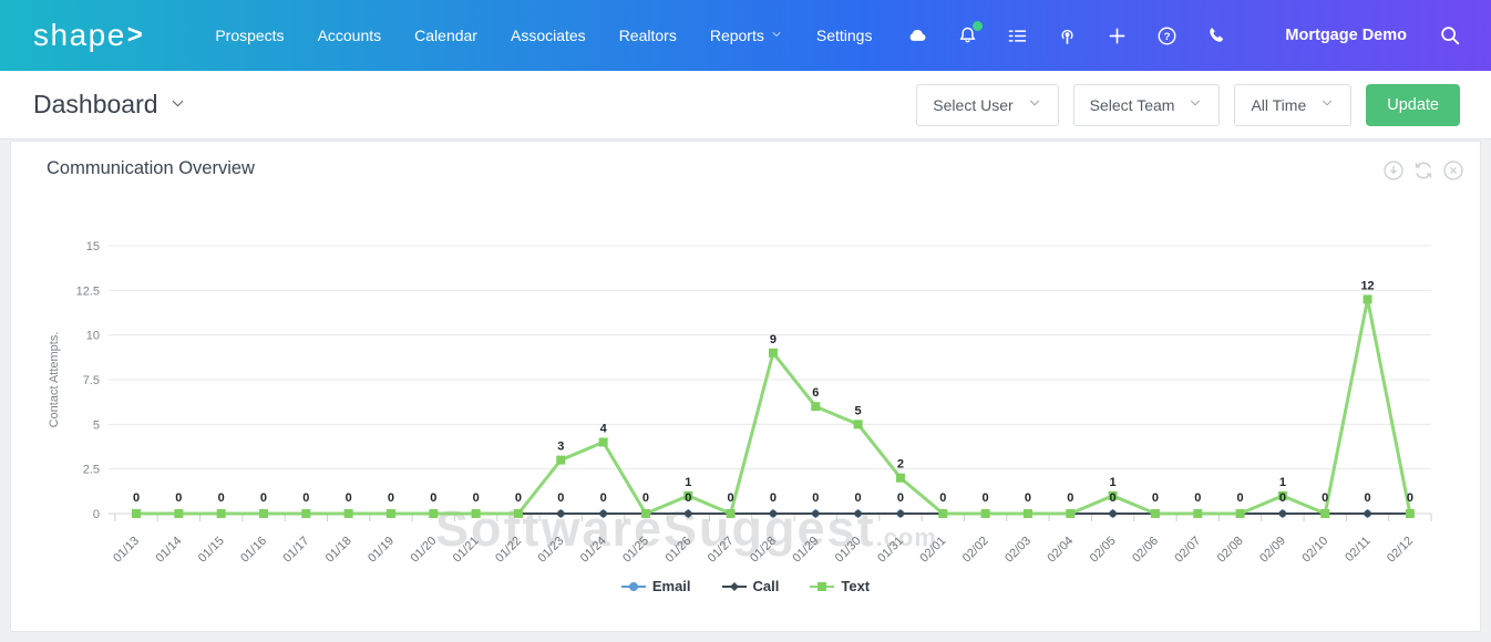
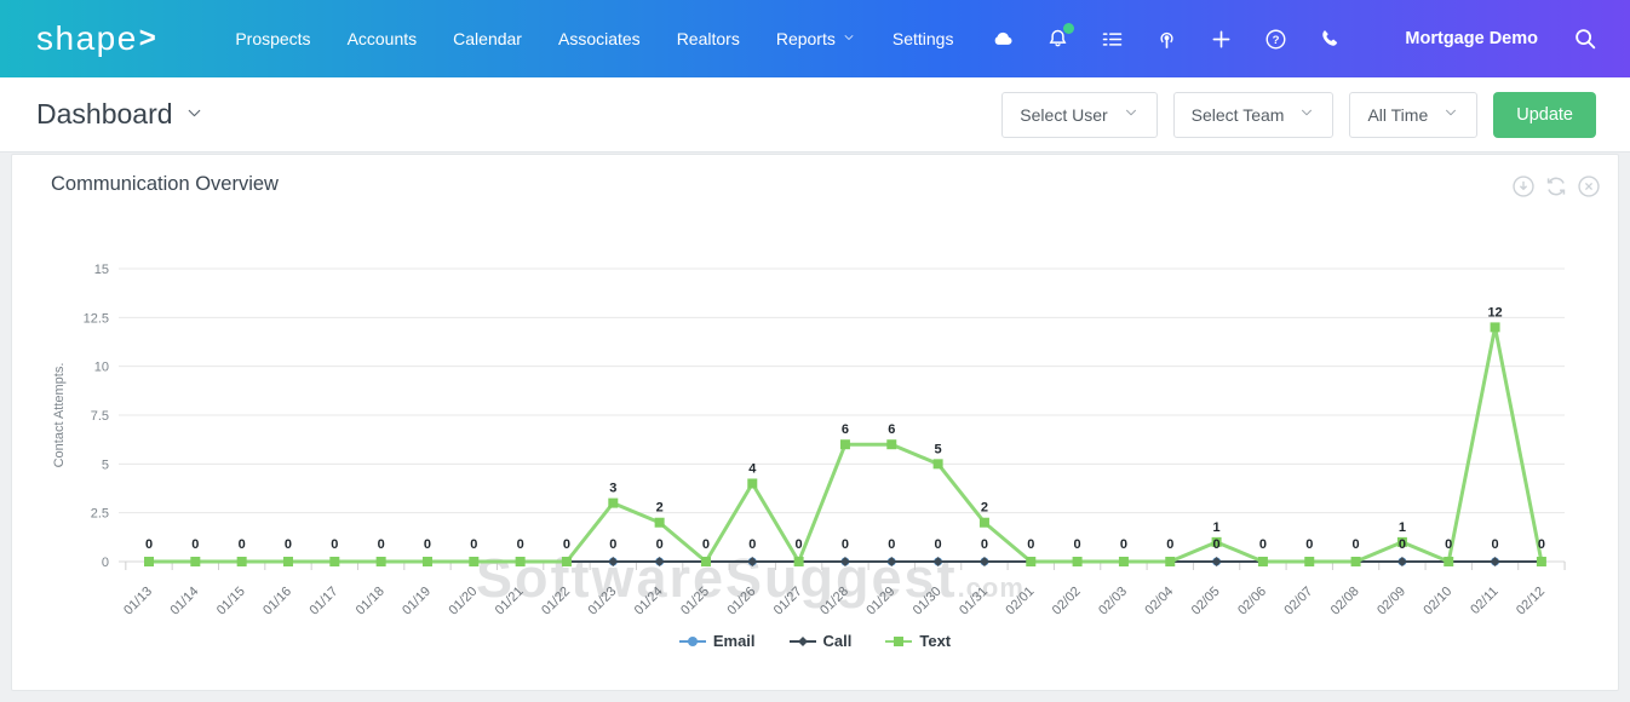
Text/01/24: 4 -> 2
Text/01/26: 1 -> 4
Text/01/28: 9 -> 6
